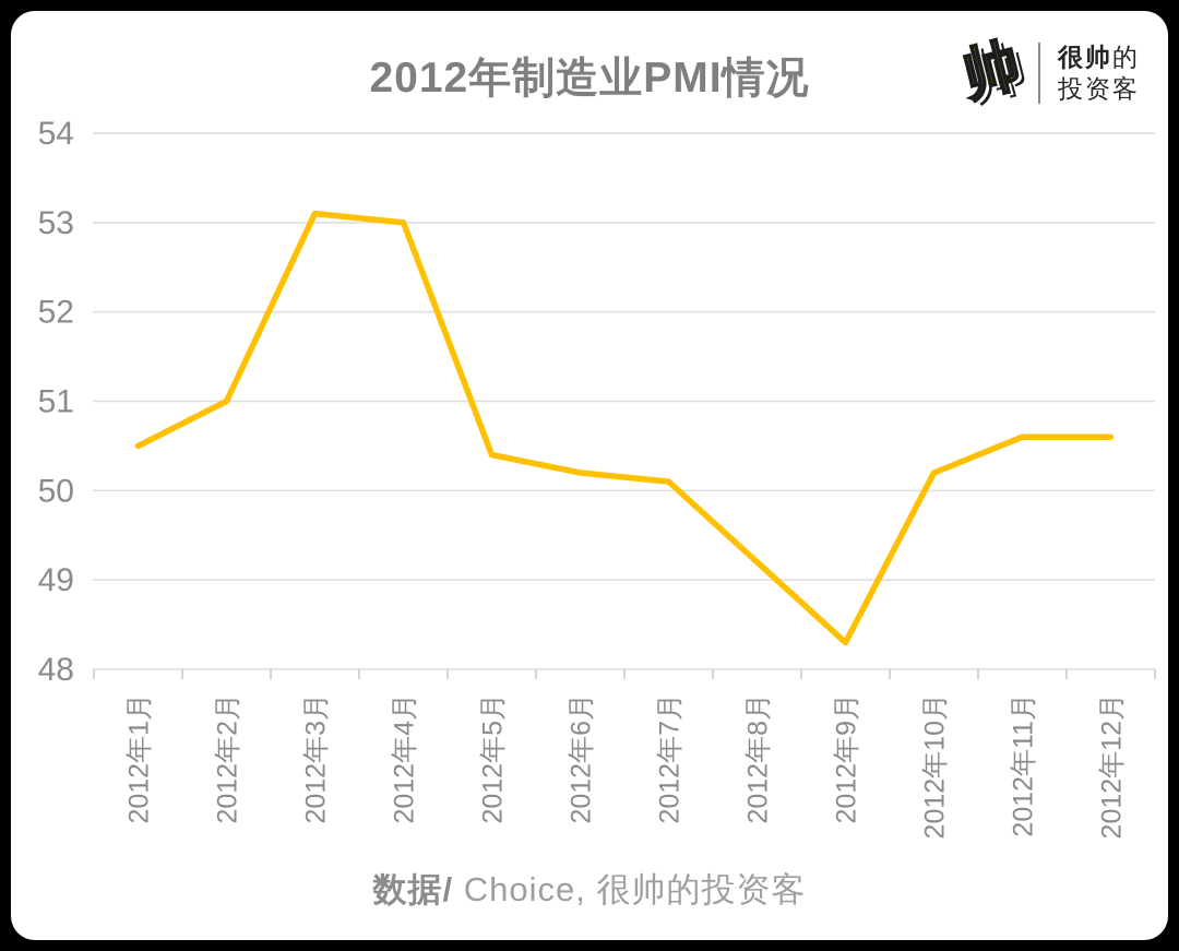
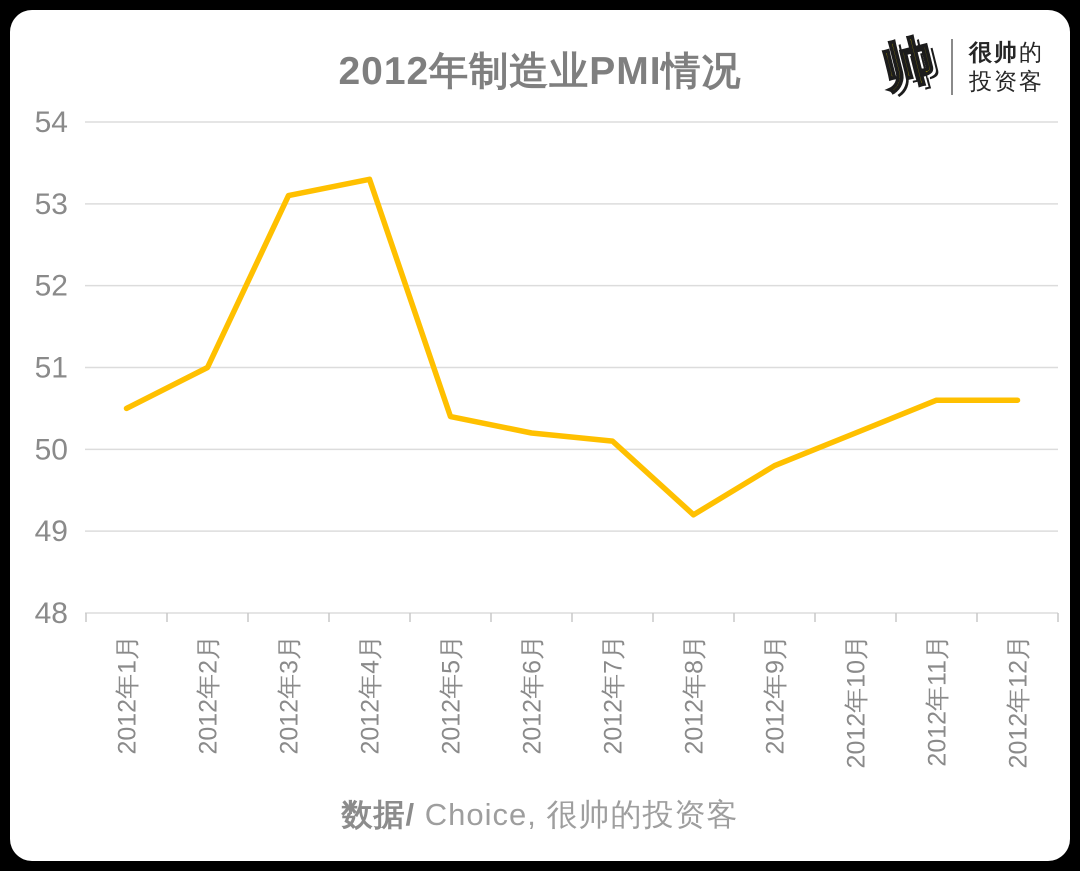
2012年4月: 53.0 -> 53.3
2012年9月: 48.3 -> 49.8
